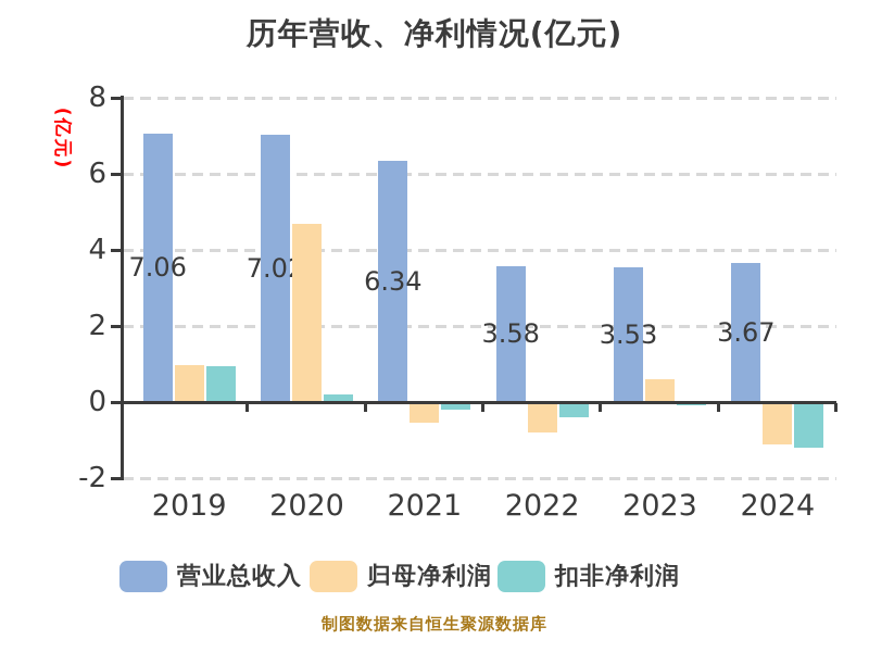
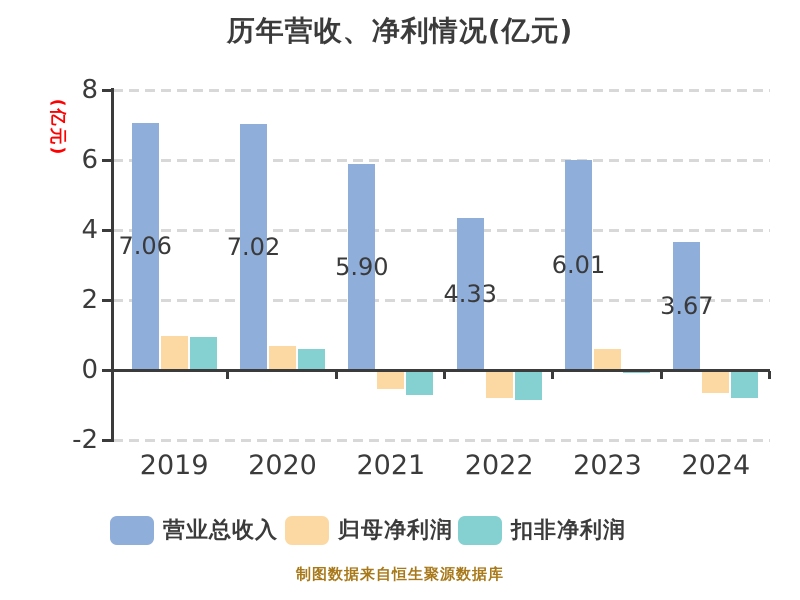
归母净利润/2020: 4.7 -> 0.7
扣非净利润/2020: 0.2 -> 0.6
营业总收入/2021: 6.34 -> 5.90
扣非净利润/2021: -0.2 -> -0.7
营业总收入/2022: 3.58 -> 4.33
扣非净利润/2022: -0.4 -> -0.9
营业总收入/2023: 3.53 -> 6.01
归母净利润/2024: -1.1 -> -0.7
扣非净利润/2024: -1.2 -> -0.8
